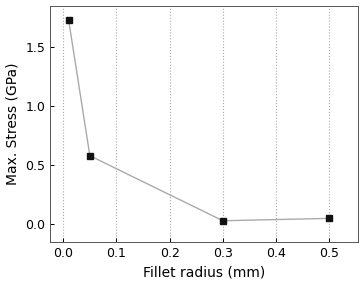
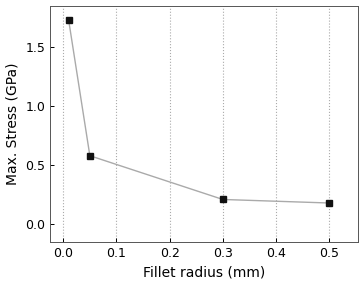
0.3: 0.03 -> 0.21
0.5: 0.05 -> 0.18
